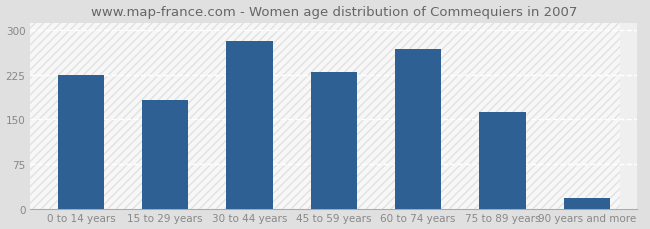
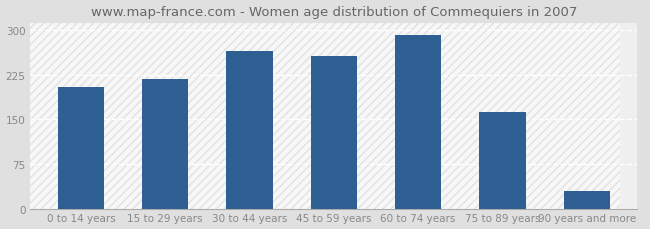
0 to 14 years: 224 -> 204
15 to 29 years: 183 -> 218
30 to 44 years: 282 -> 264
45 to 59 years: 229 -> 256
60 to 74 years: 268 -> 292
90 years and more: 17 -> 30
